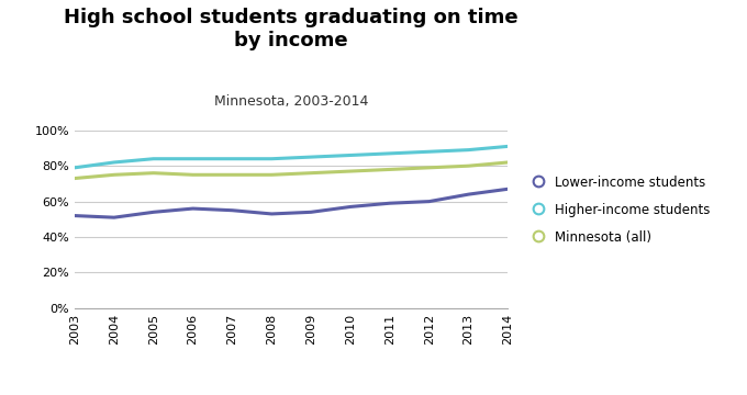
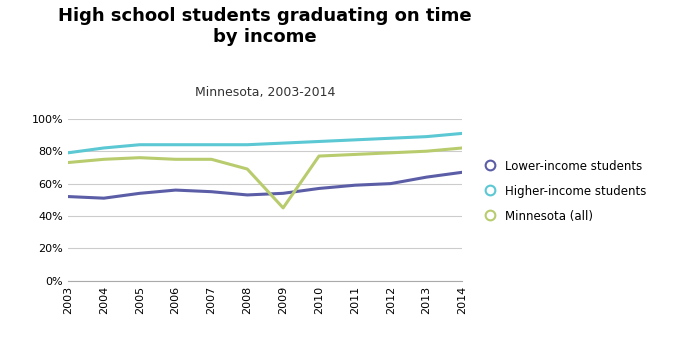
Minnesota (all)/2008: 75% -> 69%
Minnesota (all)/2009: 76% -> 45%
